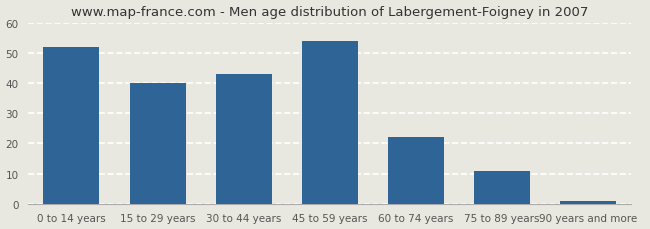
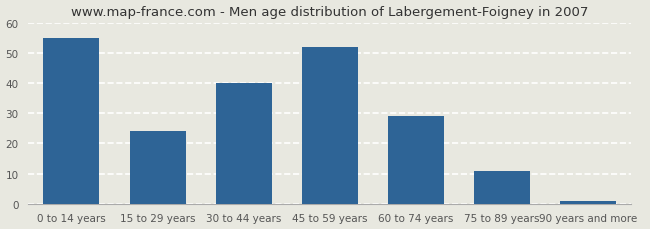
0 to 14 years: 52 -> 55
15 to 29 years: 40 -> 24
30 to 44 years: 43 -> 40
45 to 59 years: 54 -> 52
60 to 74 years: 22 -> 29
